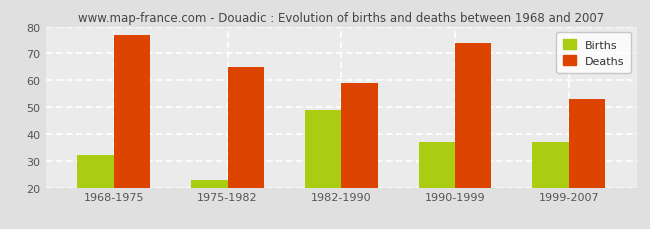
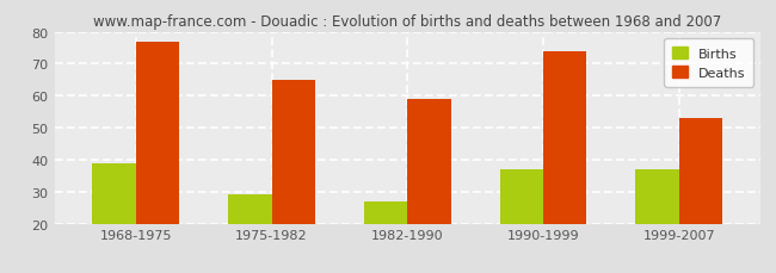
Births/1968-1975: 32 -> 39
Births/1975-1982: 23 -> 29
Births/1982-1990: 49 -> 27
